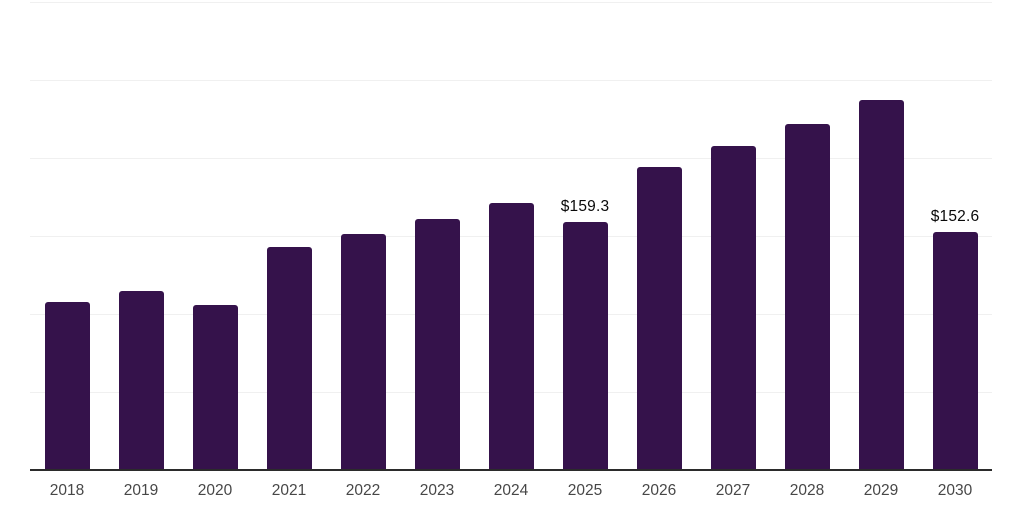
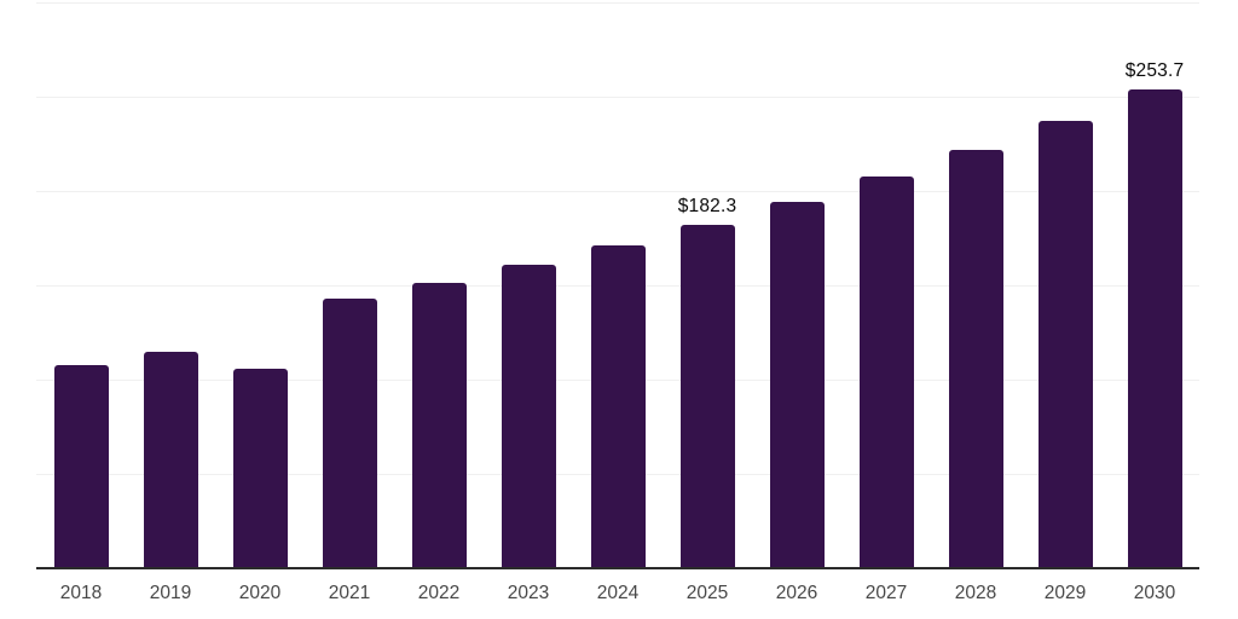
2025: $159.3 -> $182.3
2030: $152.6 -> $253.7
